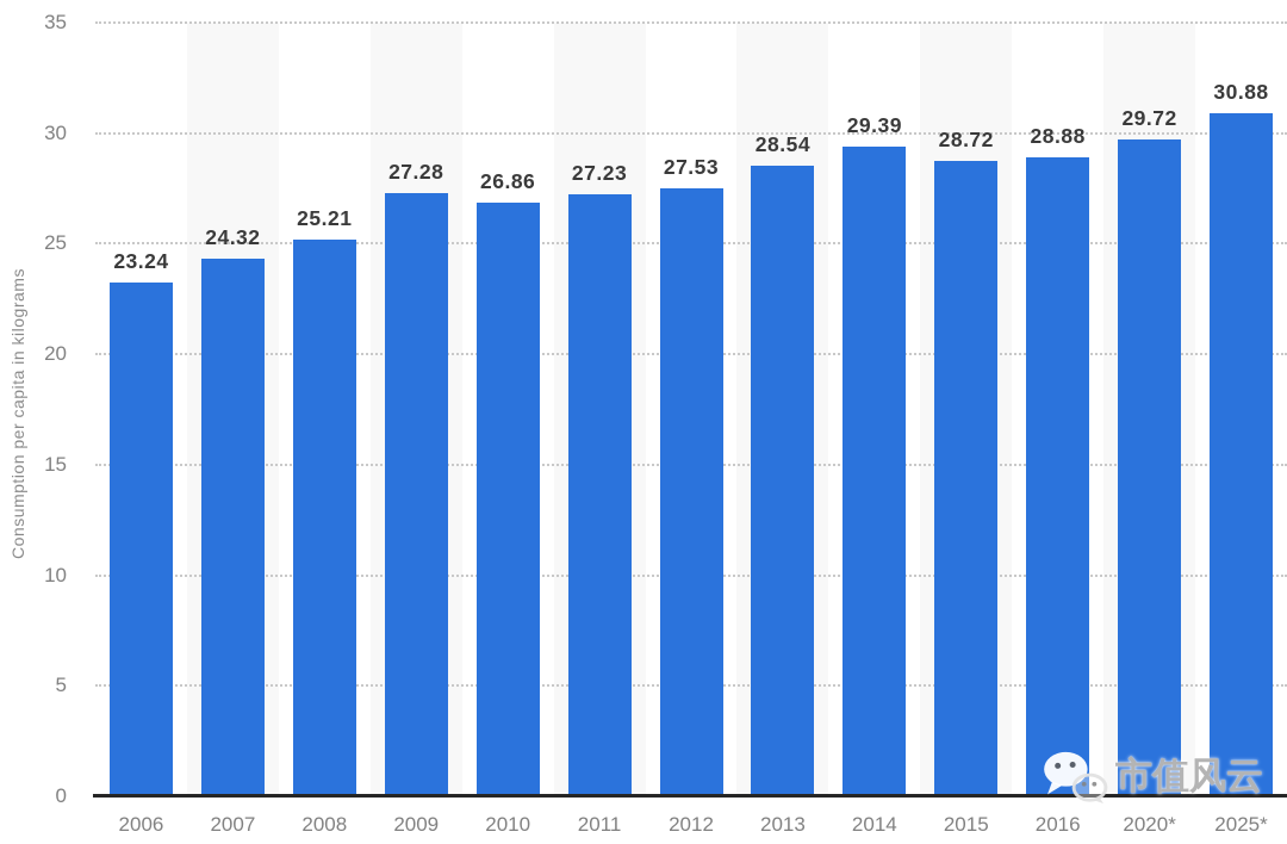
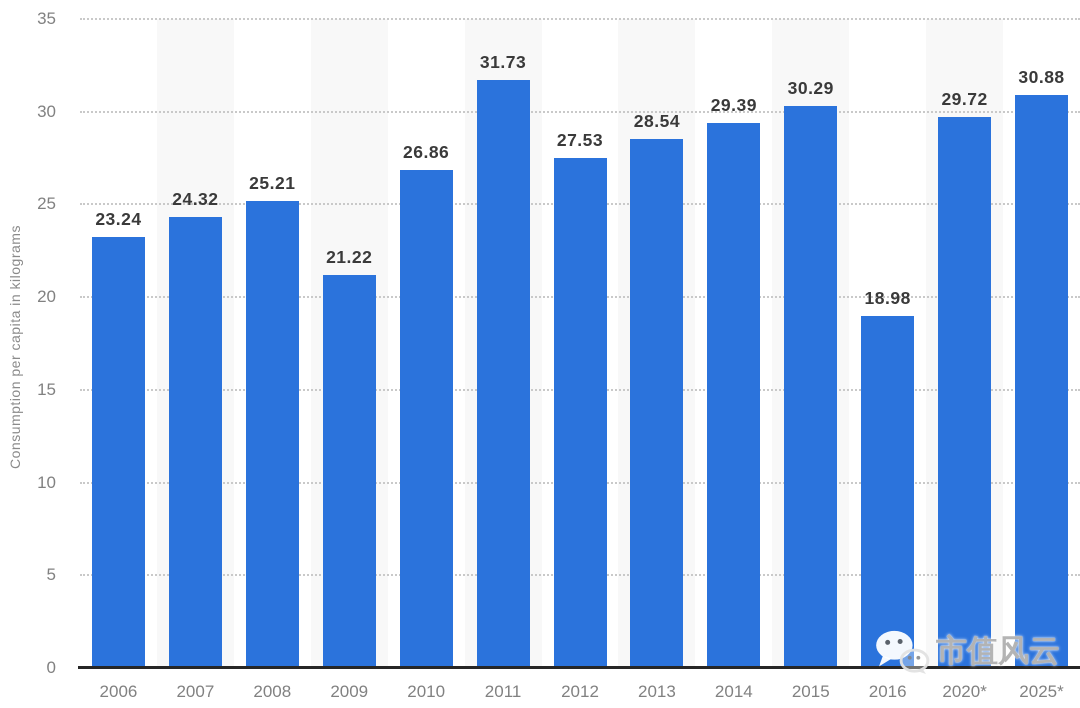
2009: 27.28 -> 21.22
2011: 27.23 -> 31.73
2015: 28.72 -> 30.29
2016: 28.88 -> 18.98
